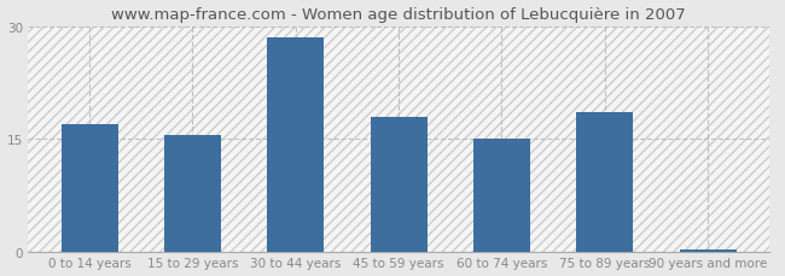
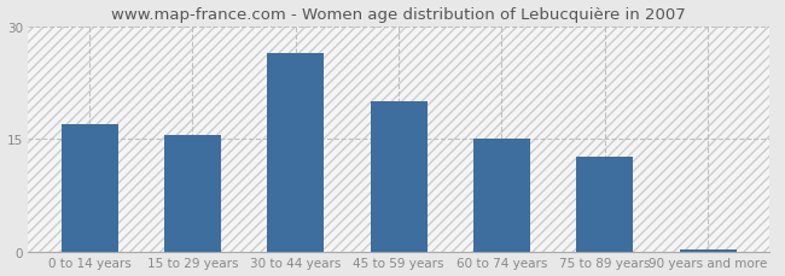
30 to 44 years: 28.5 -> 26.4
45 to 59 years: 18.0 -> 20.0
75 to 89 years: 18.5 -> 12.6
